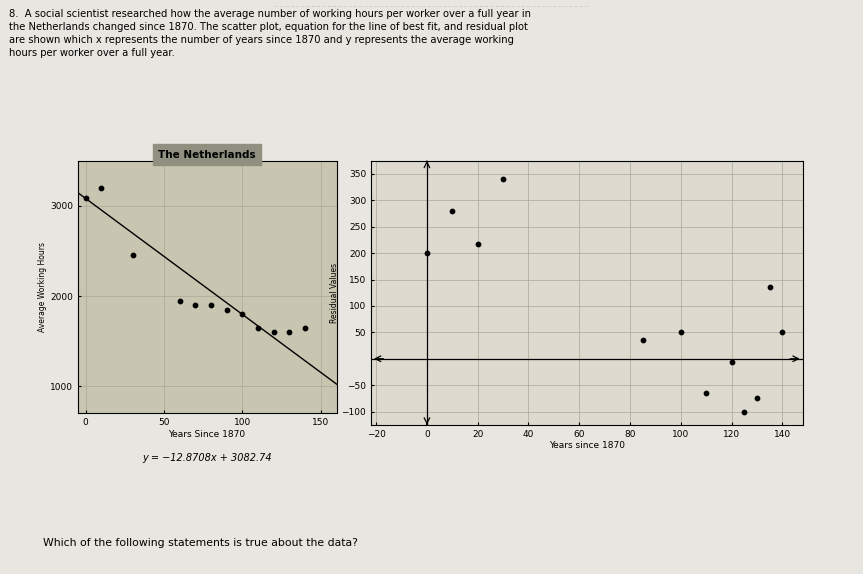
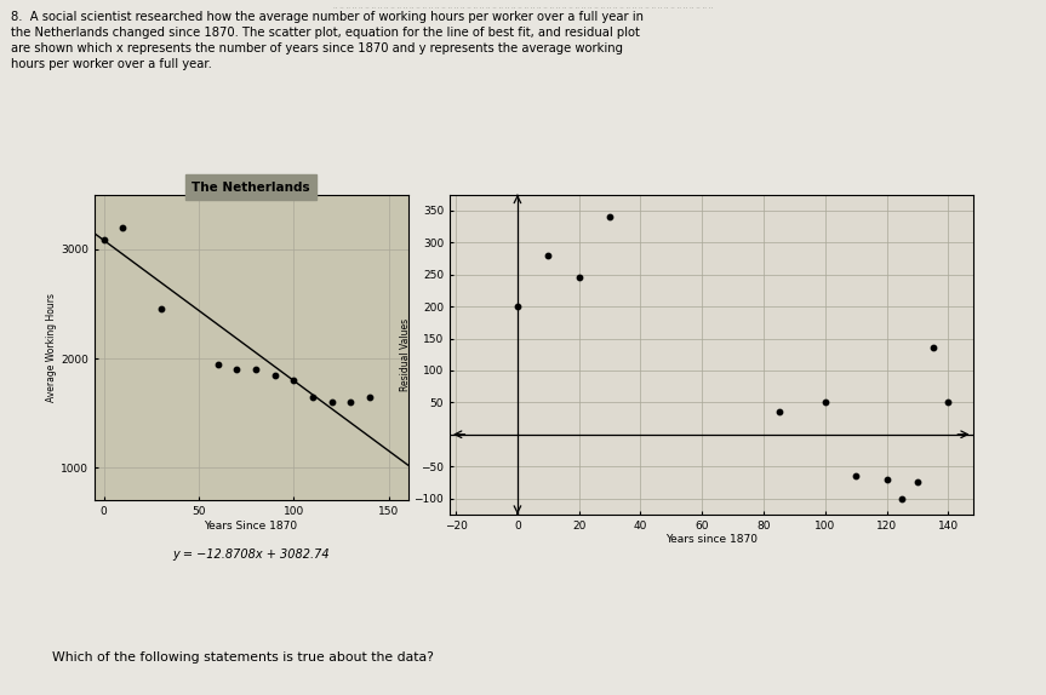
20: 218 -> 245
120: -6 -> -70
